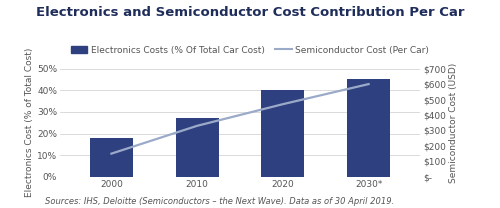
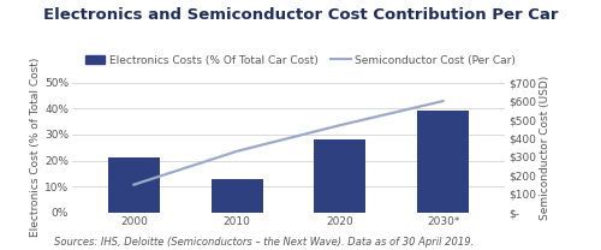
Electronics Costs (% Of Total Car Cost)/2000: 18% -> 21%
Electronics Costs (% Of Total Car Cost)/2010: 27% -> 13%
Electronics Costs (% Of Total Car Cost)/2020: 40% -> 28%
Electronics Costs (% Of Total Car Cost)/2030*: 45% -> 39%
